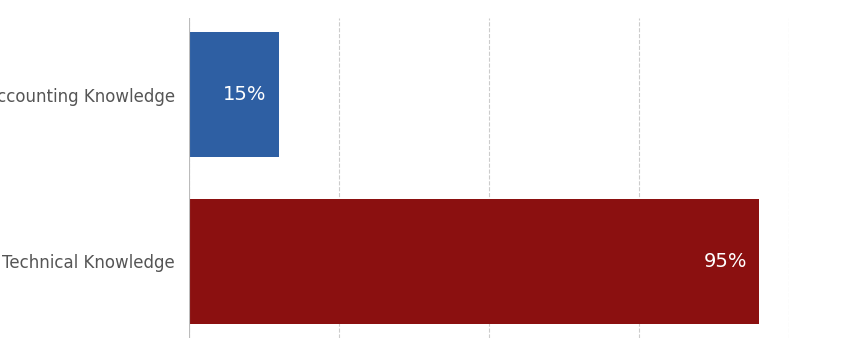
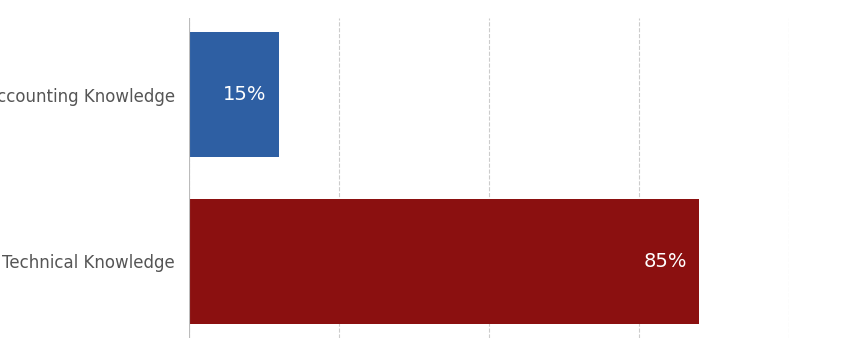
Technical Knowledge: 95% -> 85%
